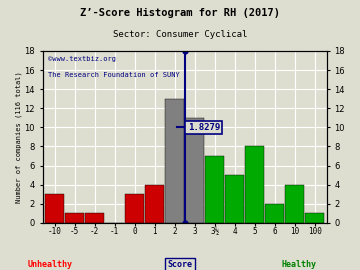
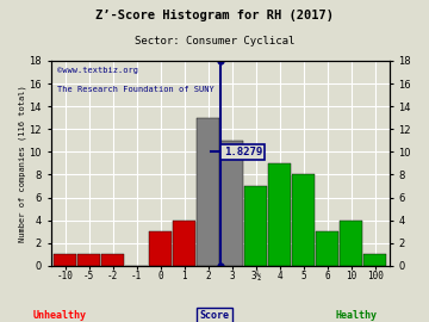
-10: 3 -> 1
4: 5 -> 9
6: 2 -> 3
